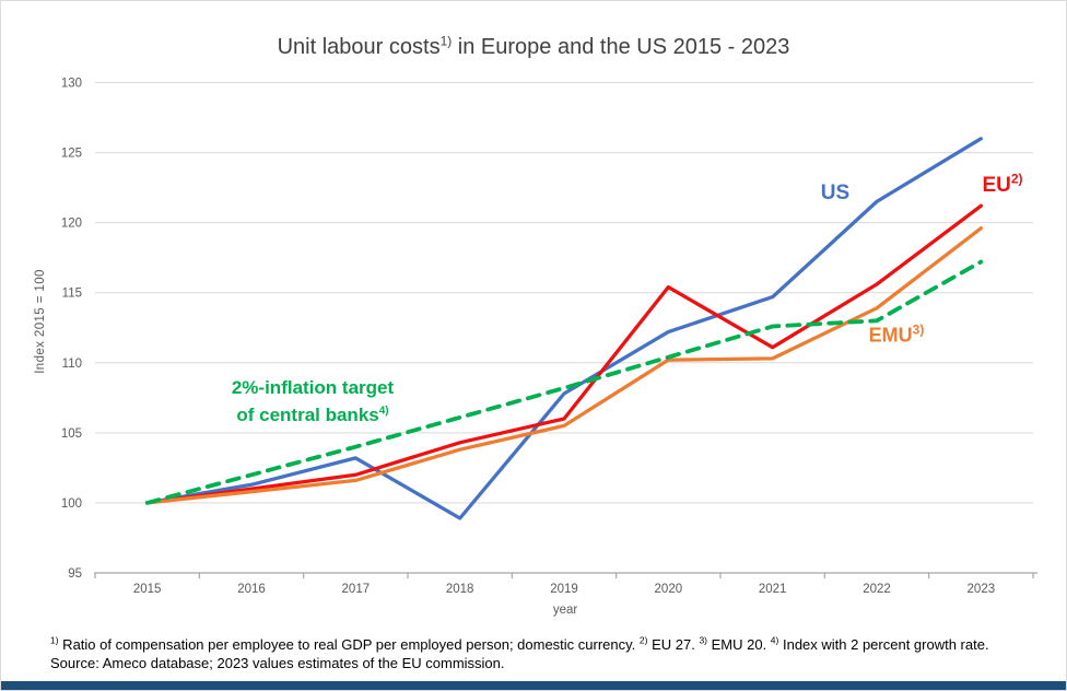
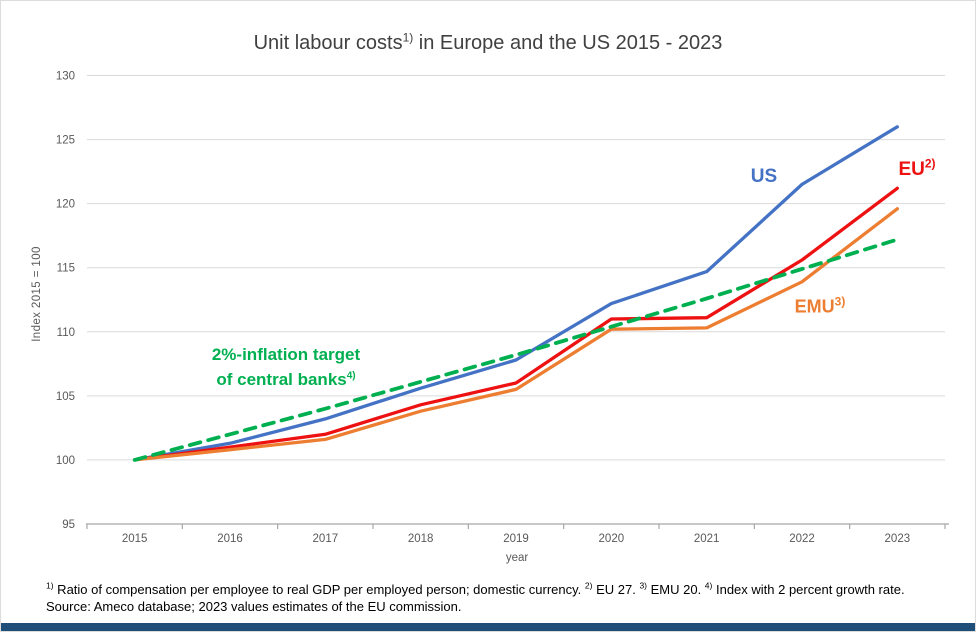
US/2018: 98.9 -> 105.6
EU/2020: 115.4 -> 111.0
2%-inflation target/2022: 113.0 -> 114.9
